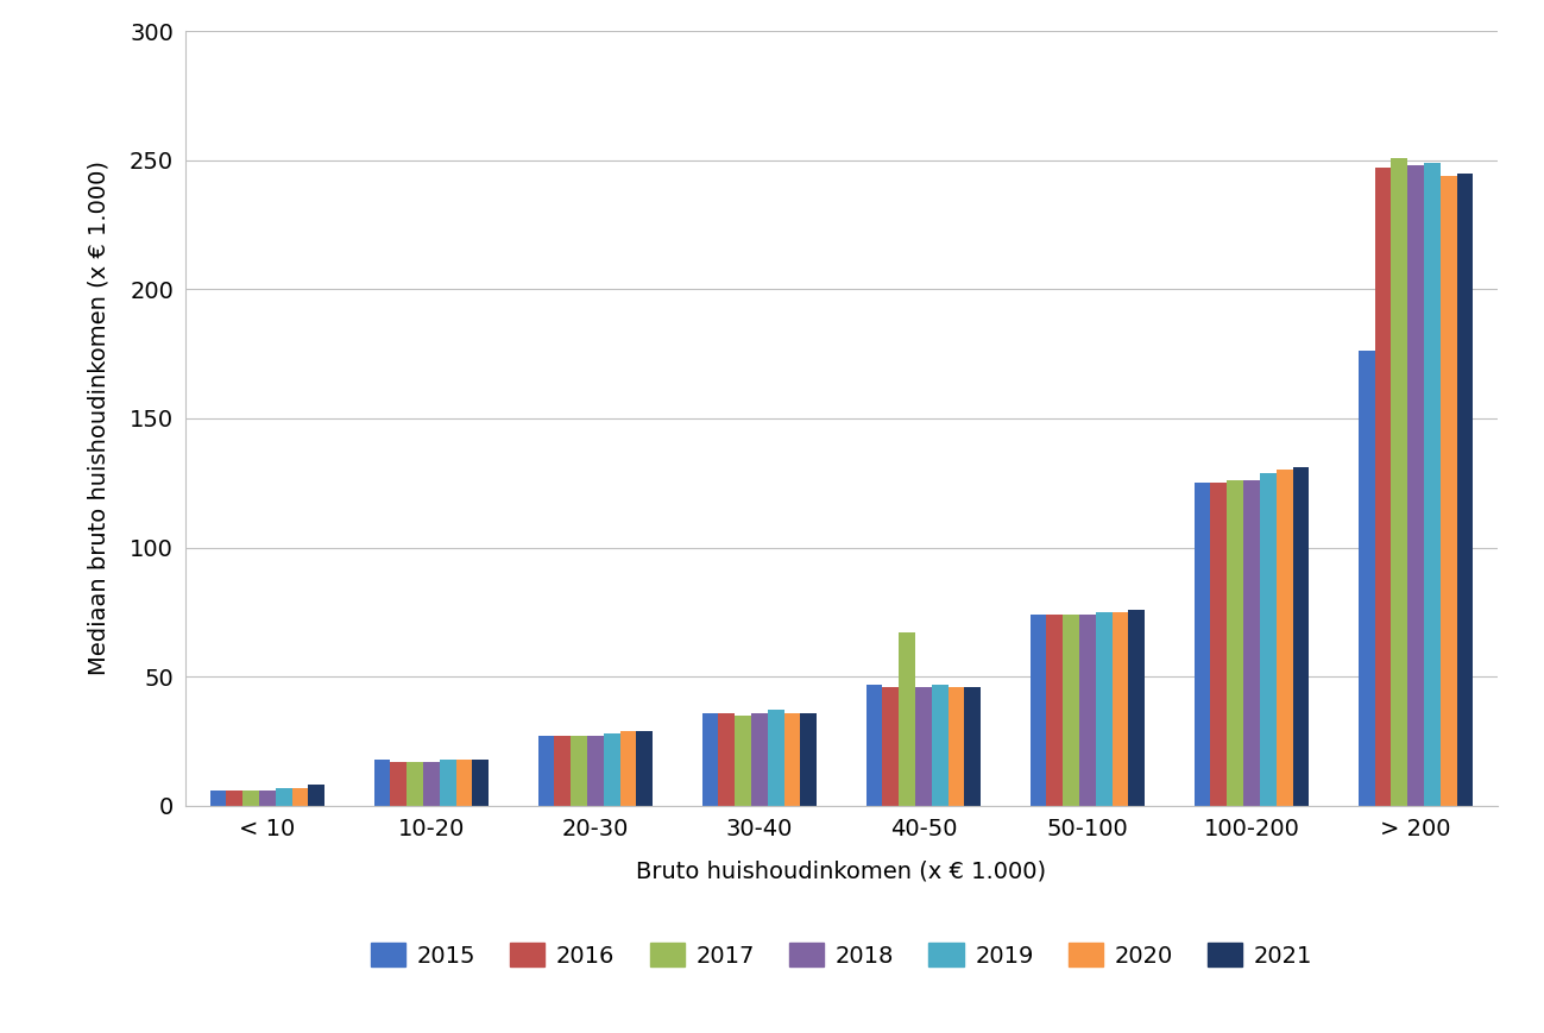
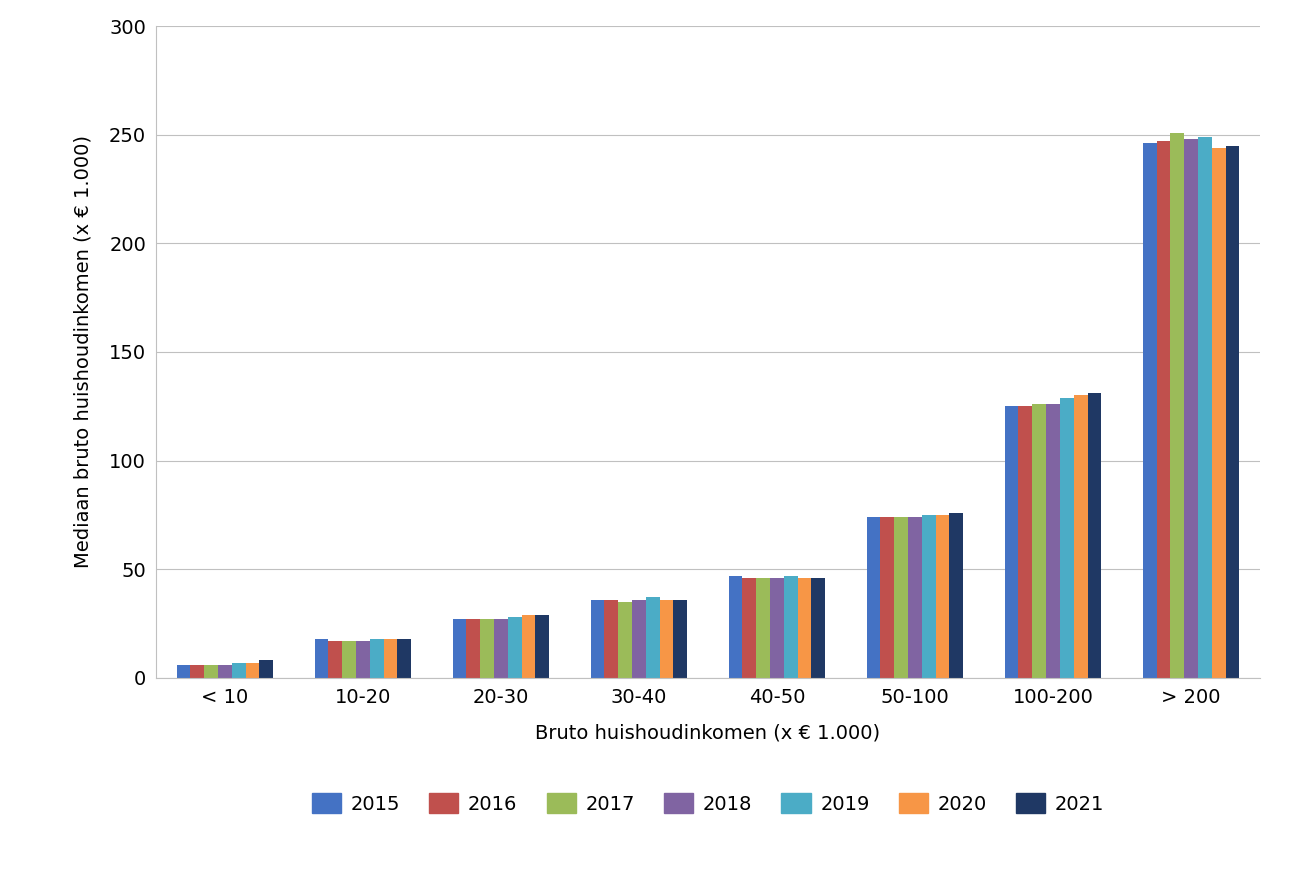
2017/40-50: 67 -> 46
2015/> 200: 176 -> 246
